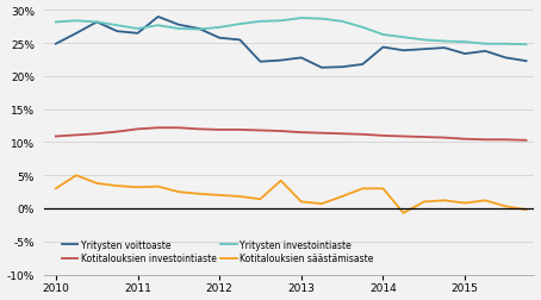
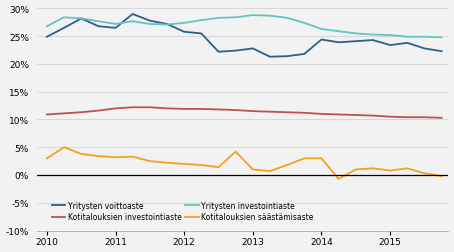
Yritysten investointiaste/2010: 28.2% -> 26.8%
